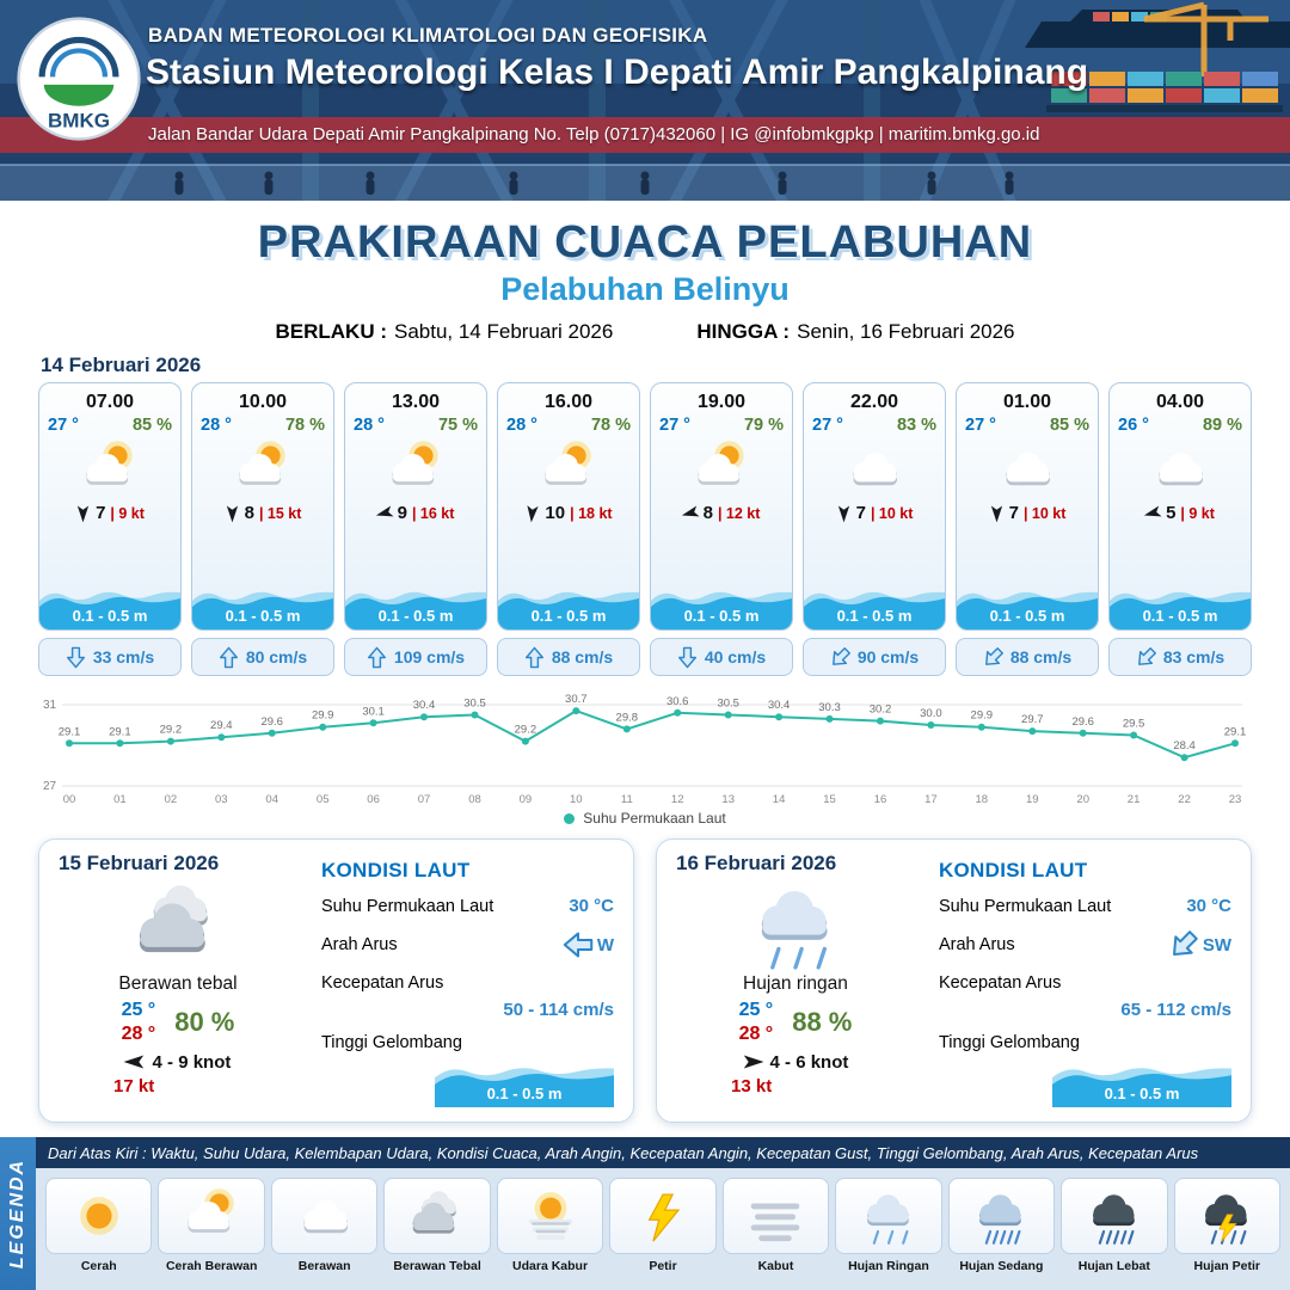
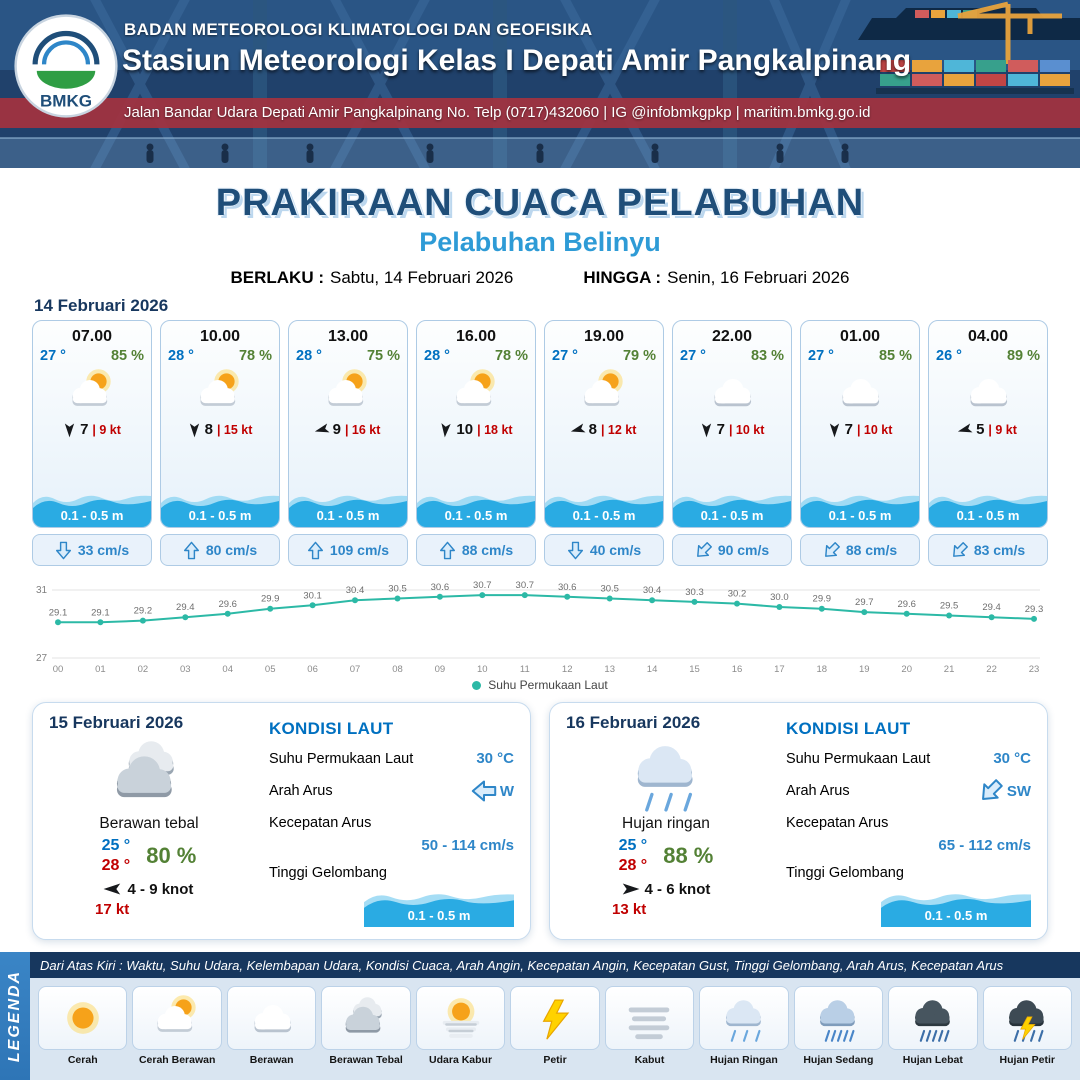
09: 29.2 -> 30.6
11: 29.8 -> 30.7
22: 28.4 -> 29.4
23: 29.1 -> 29.3
